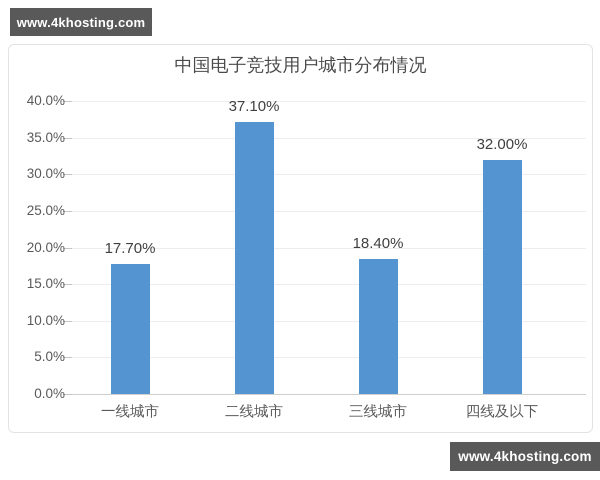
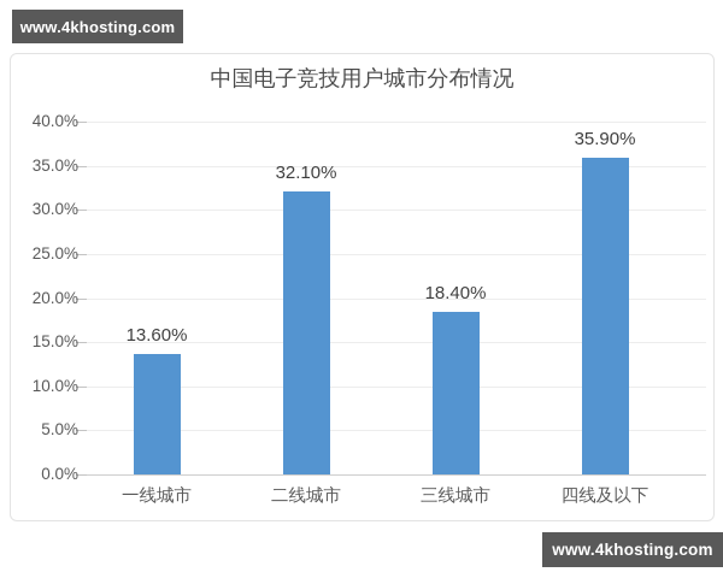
一线城市: 17.70% -> 13.60%
二线城市: 37.10% -> 32.10%
四线及以下: 32.00% -> 35.90%
